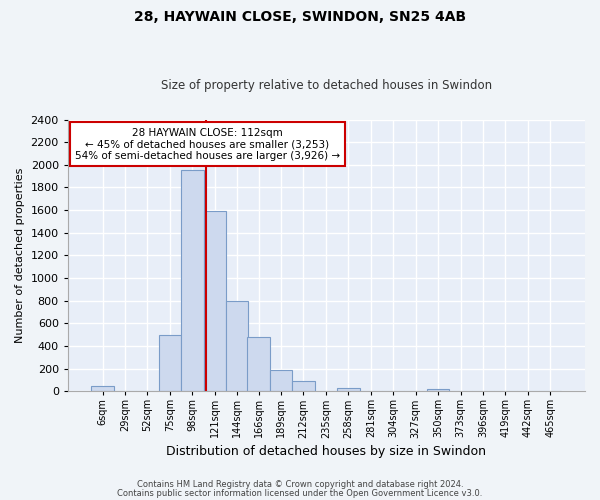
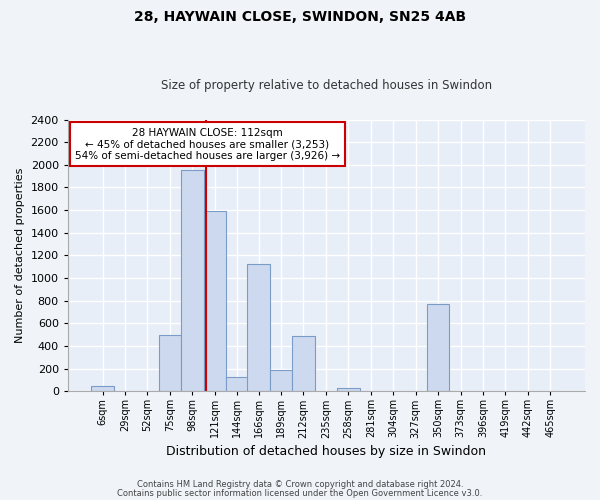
144sqm: 800 -> 130
166sqm: 480 -> 1120
212sqm: 90 -> 490
350sqm: 20 -> 770
